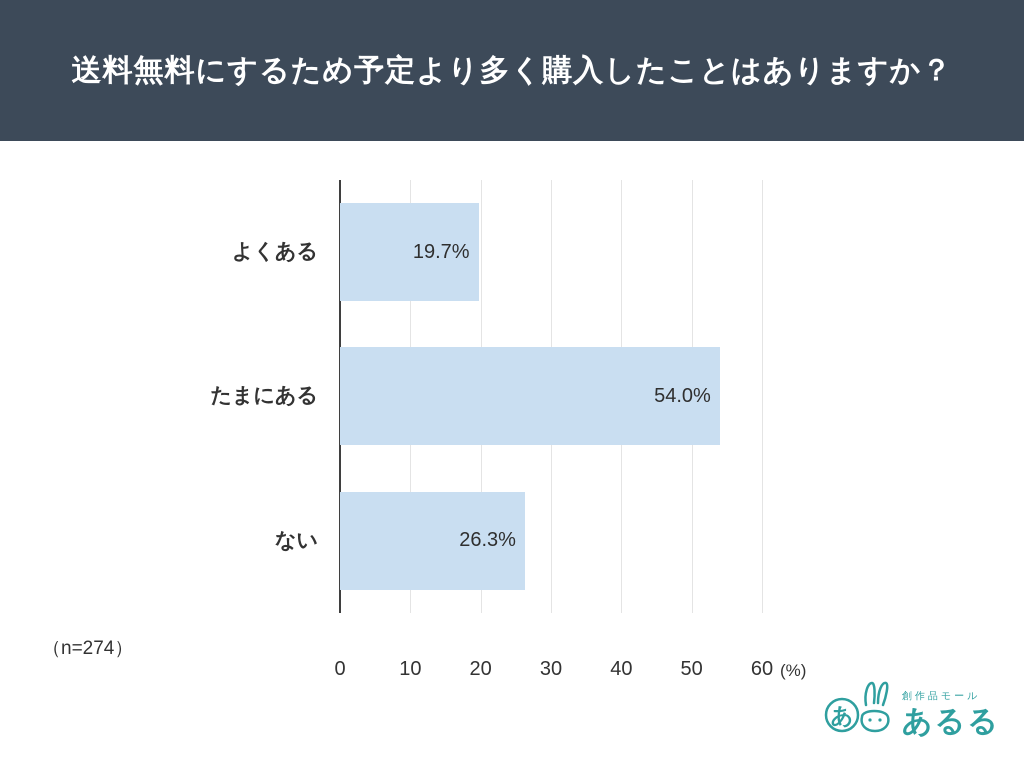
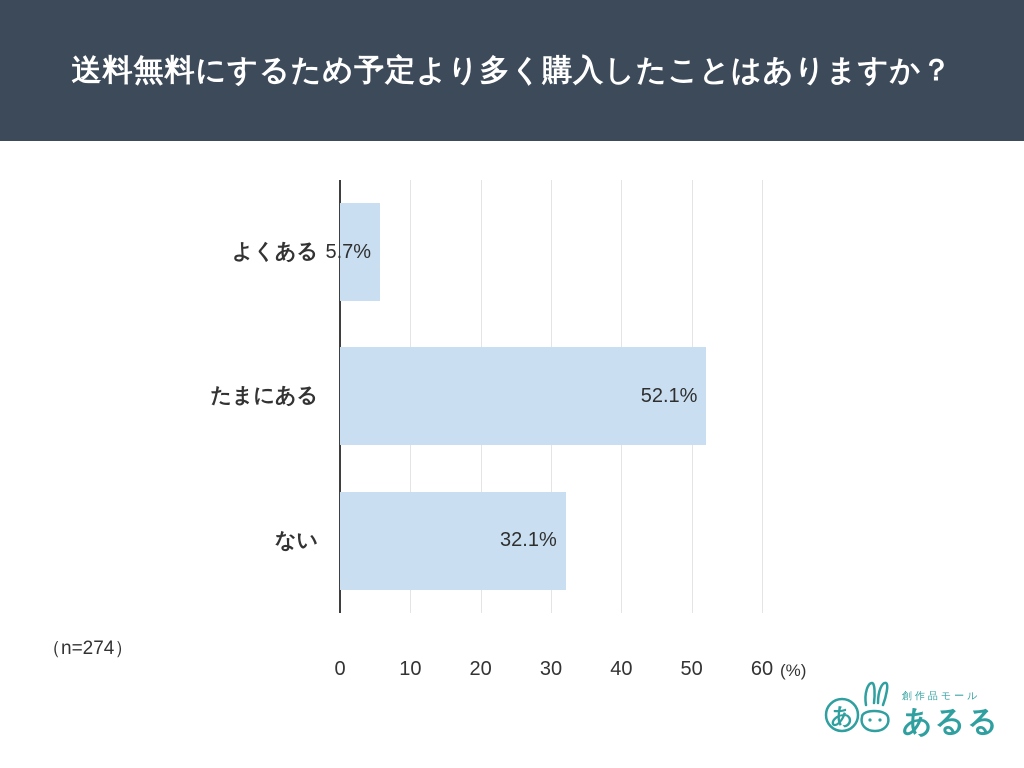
よくある: 19.7% -> 5.7%
たまにある: 54.0% -> 52.1%
ない: 26.3% -> 32.1%
